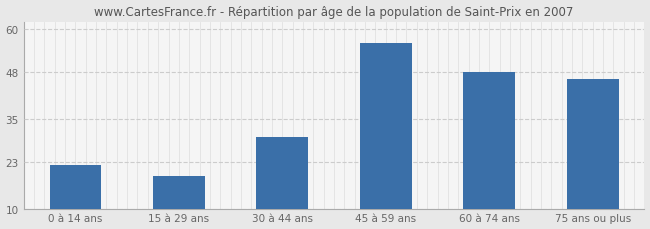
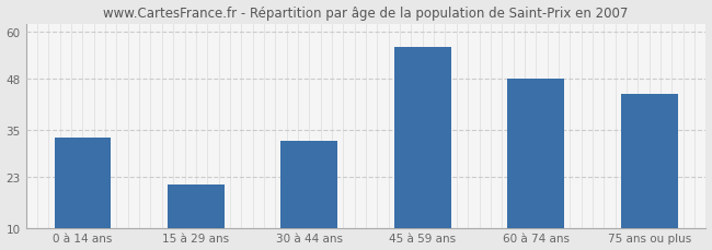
0 à 14 ans: 22 -> 33
15 à 29 ans: 19 -> 21
30 à 44 ans: 30 -> 32
75 ans ou plus: 46 -> 44
